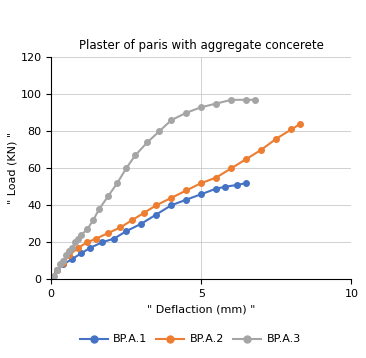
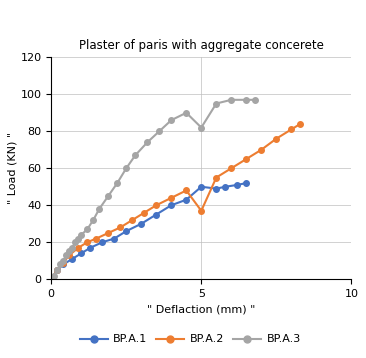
BP.A.1/5: 46 -> 50
BP.A.2/5: 52 -> 37
BP.A.3/5: 93 -> 82
